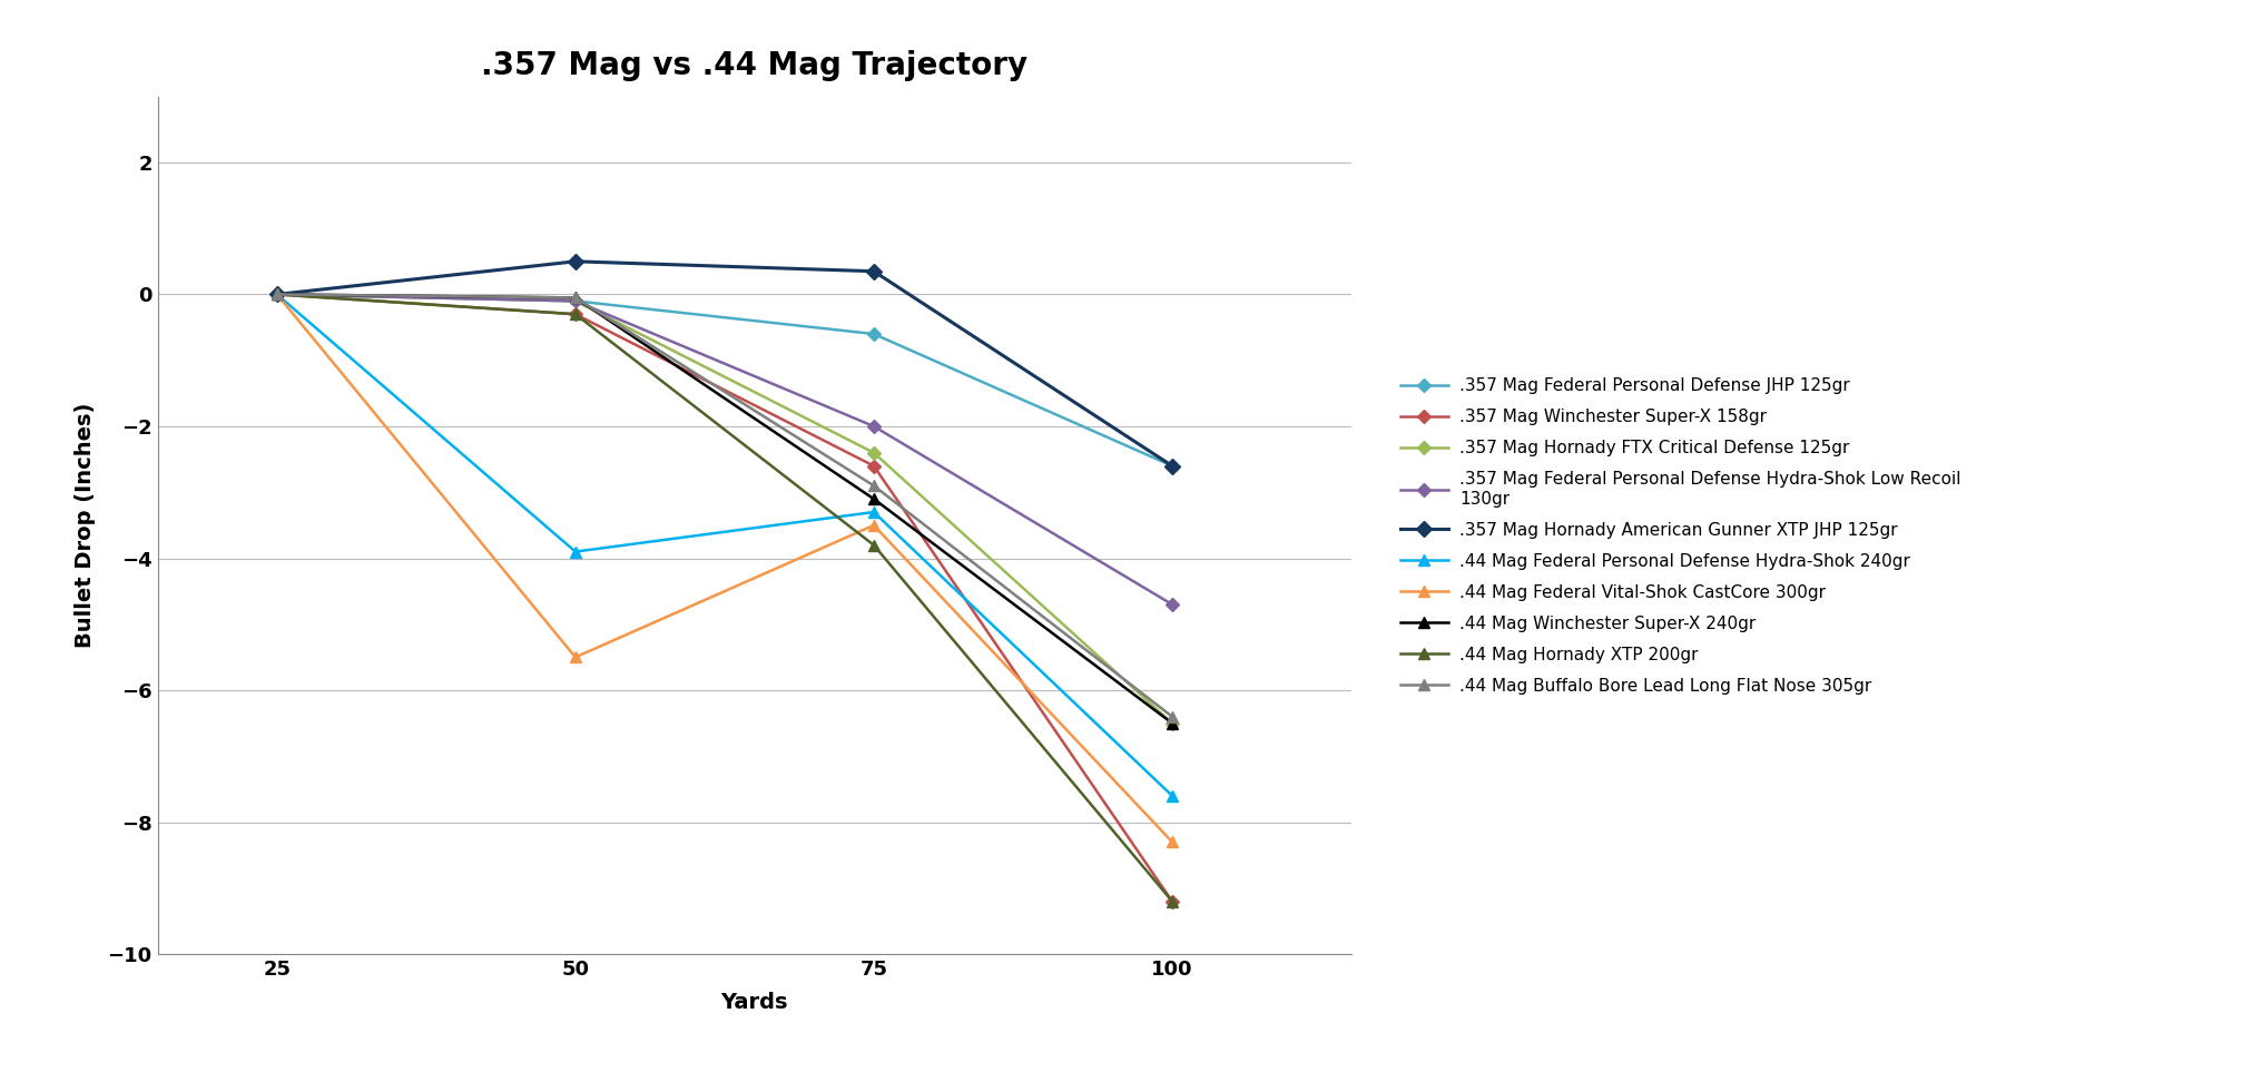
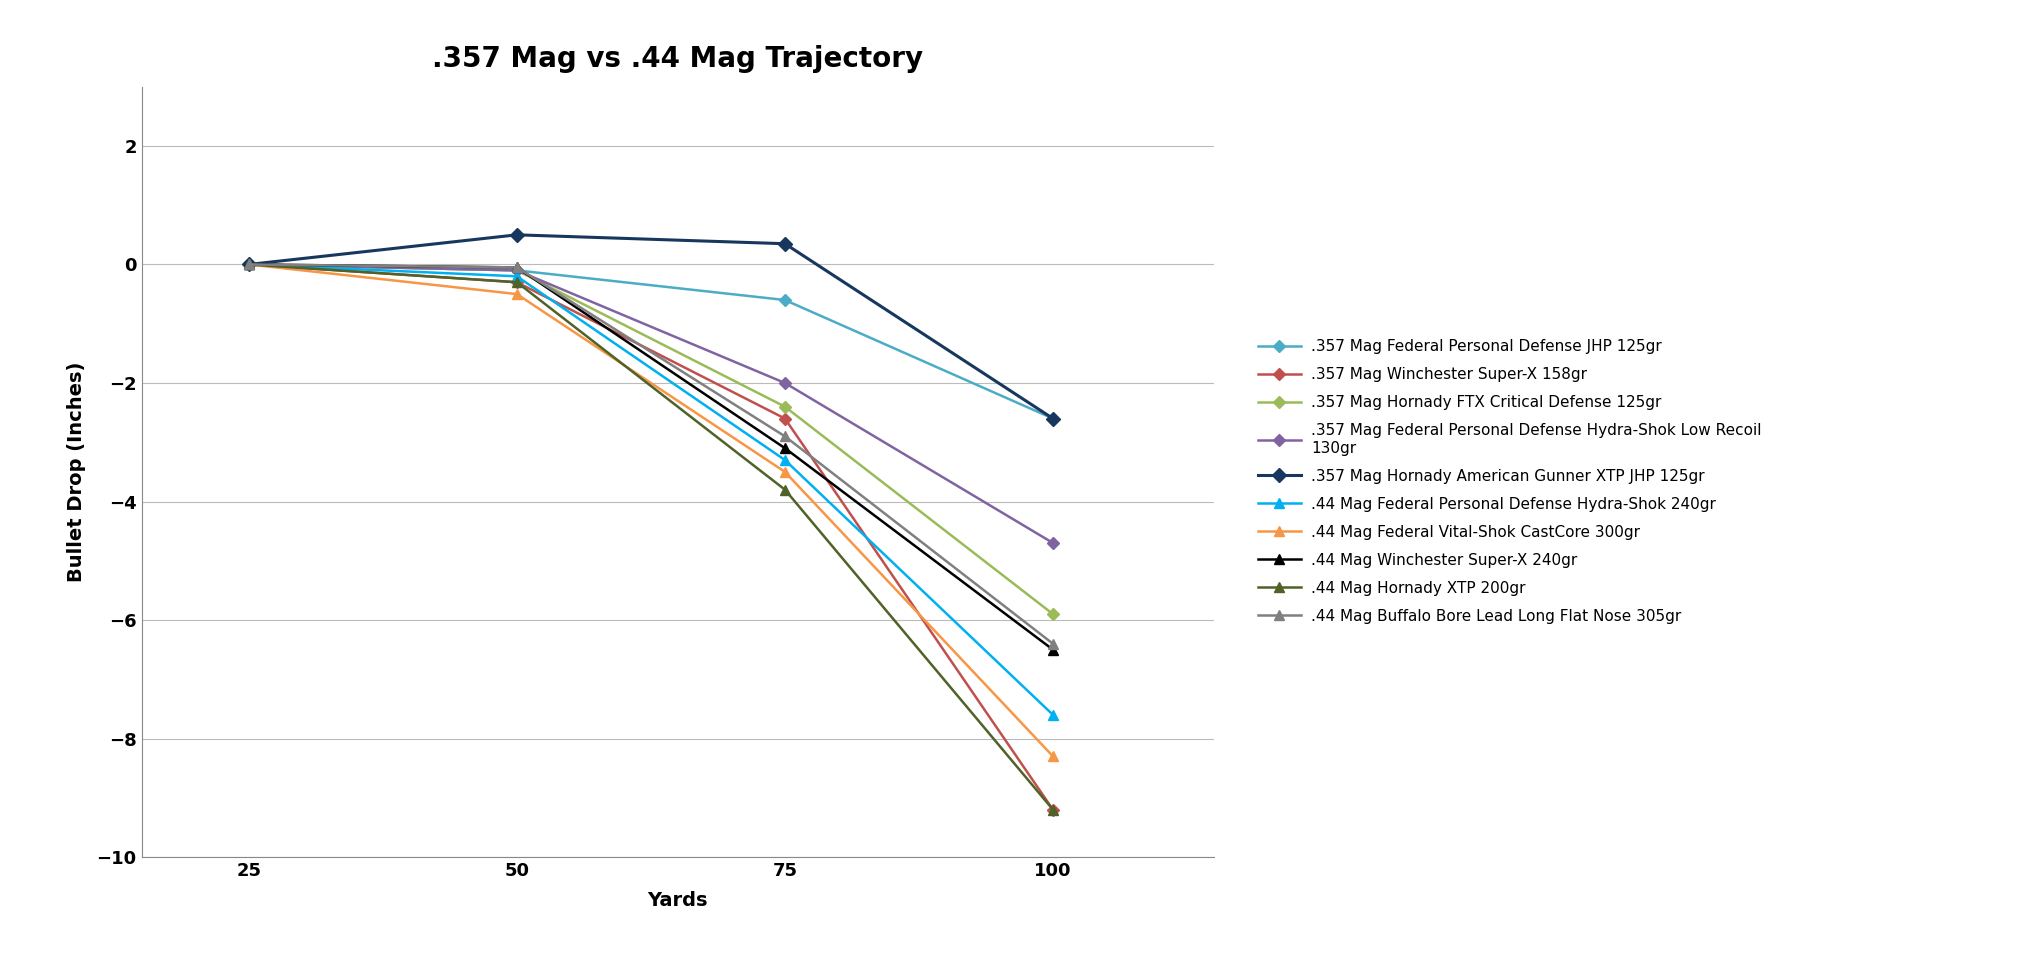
.44 Mag Federal Personal Defense Hydra-Shok 240gr/50: -3.9 -> -0.2
.44 Mag Federal Vital-Shok CastCore 300gr/50: -5.5 -> -0.5
.357 Mag Hornady FTX Critical Defense 125gr/100: -6.5 -> -5.9
